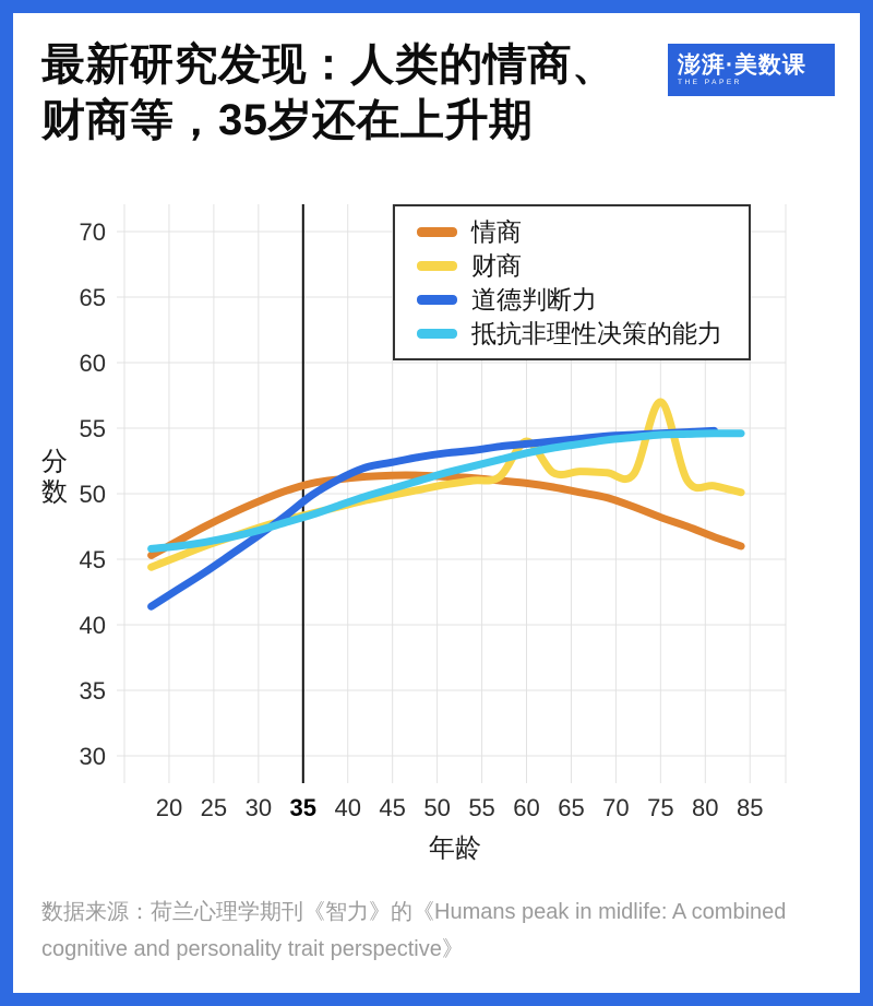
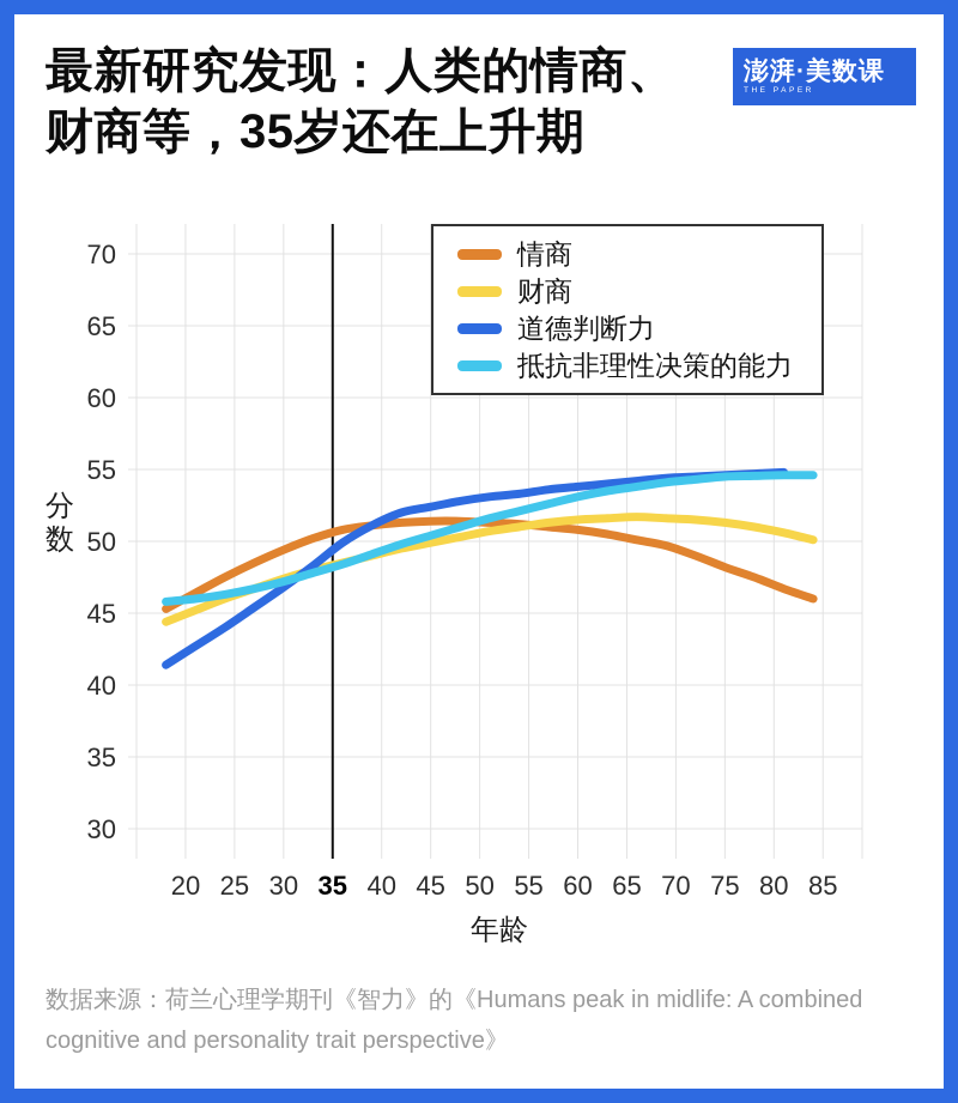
财商/60: 54 -> 52
财商/75: 57 -> 51
